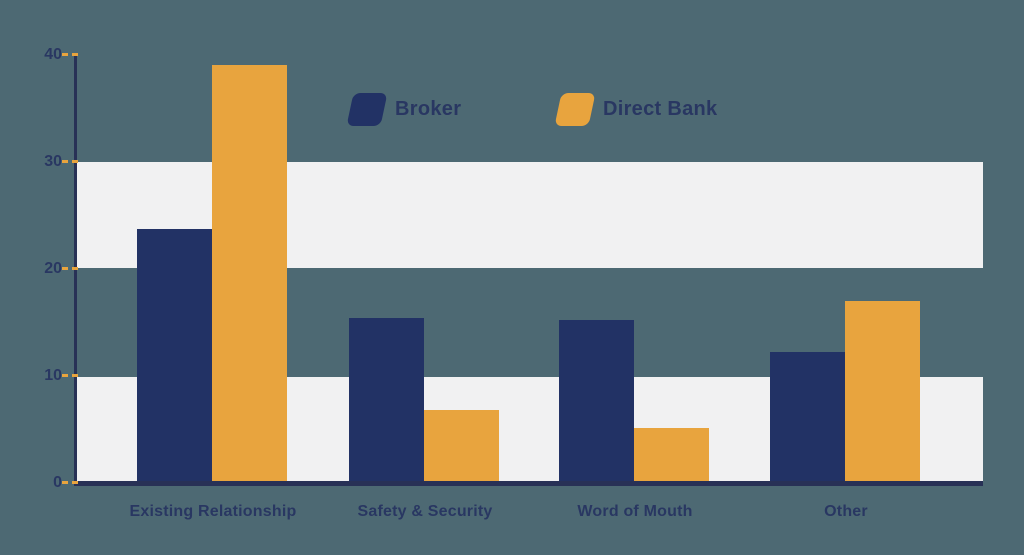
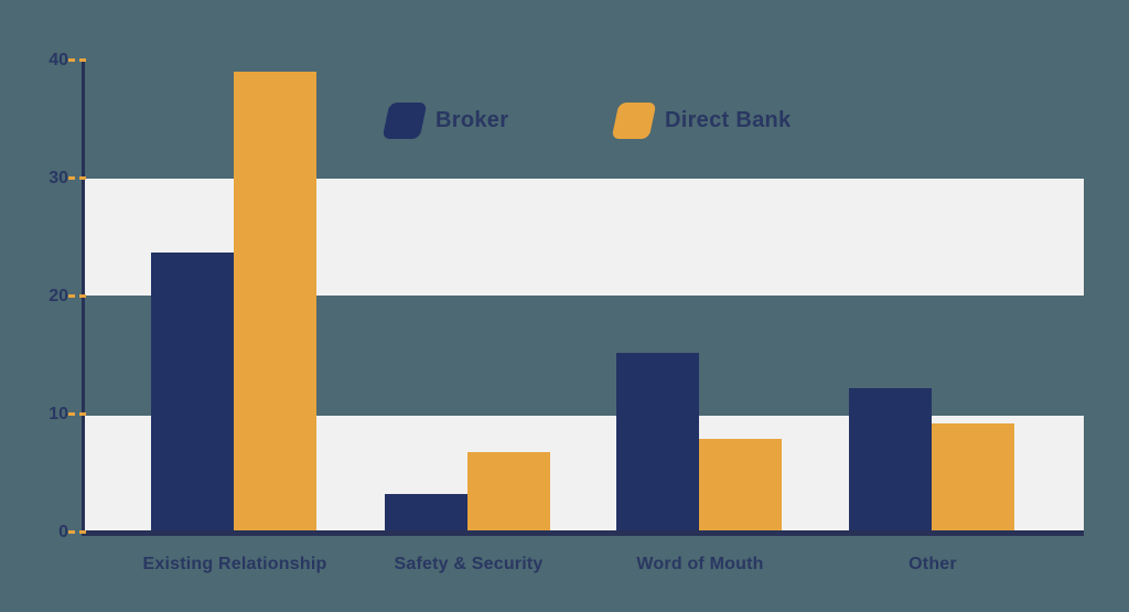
Broker/Safety & Security: 15.5 -> 3.4
Direct Bank/Word of Mouth: 5.2 -> 8.0
Direct Bank/Other: 17.1 -> 9.3
